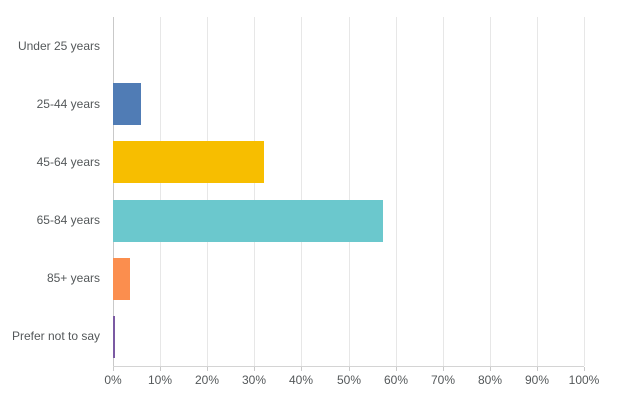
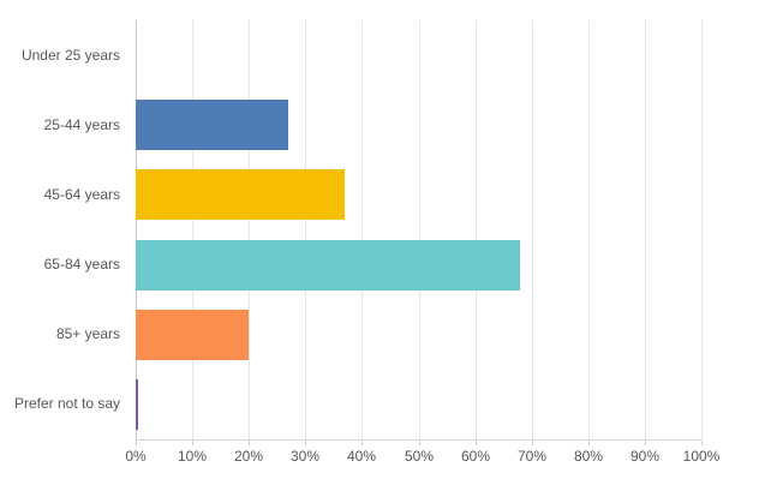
25-44 years: 6% -> 27%
45-64 years: 32% -> 37%
65-84 years: 57% -> 68%
85+ years: 4% -> 20%
